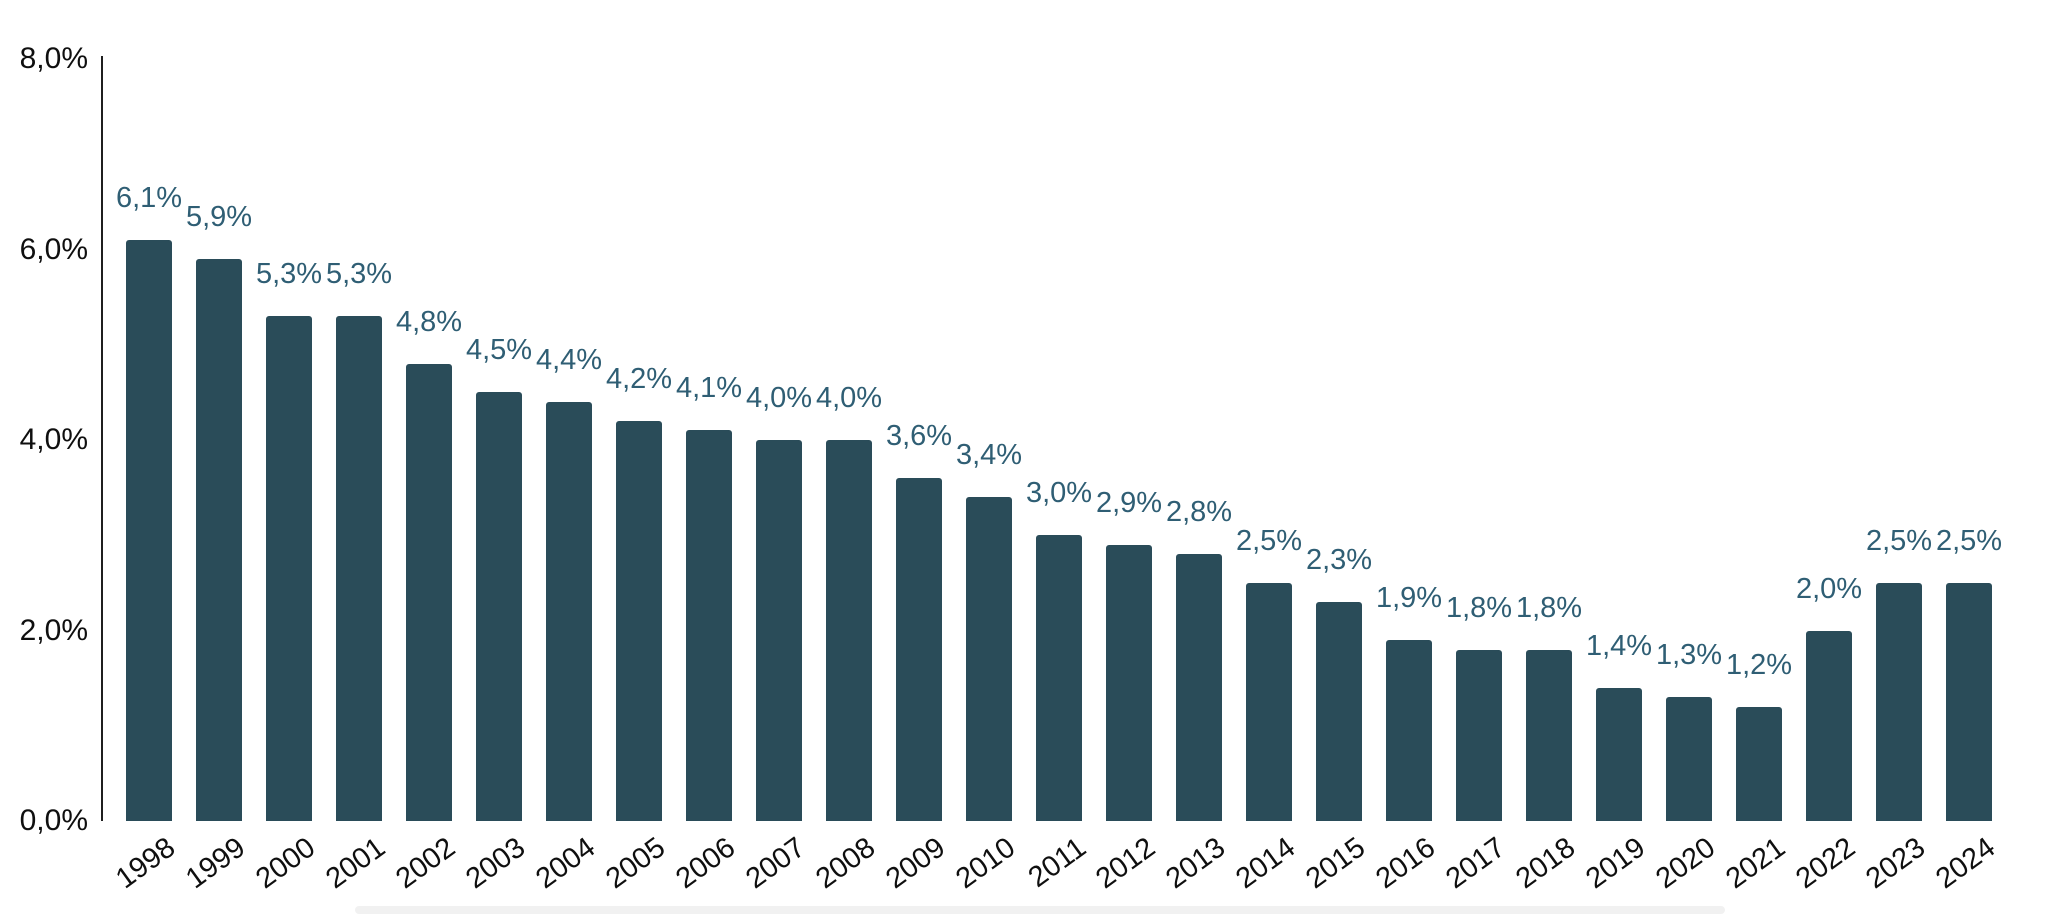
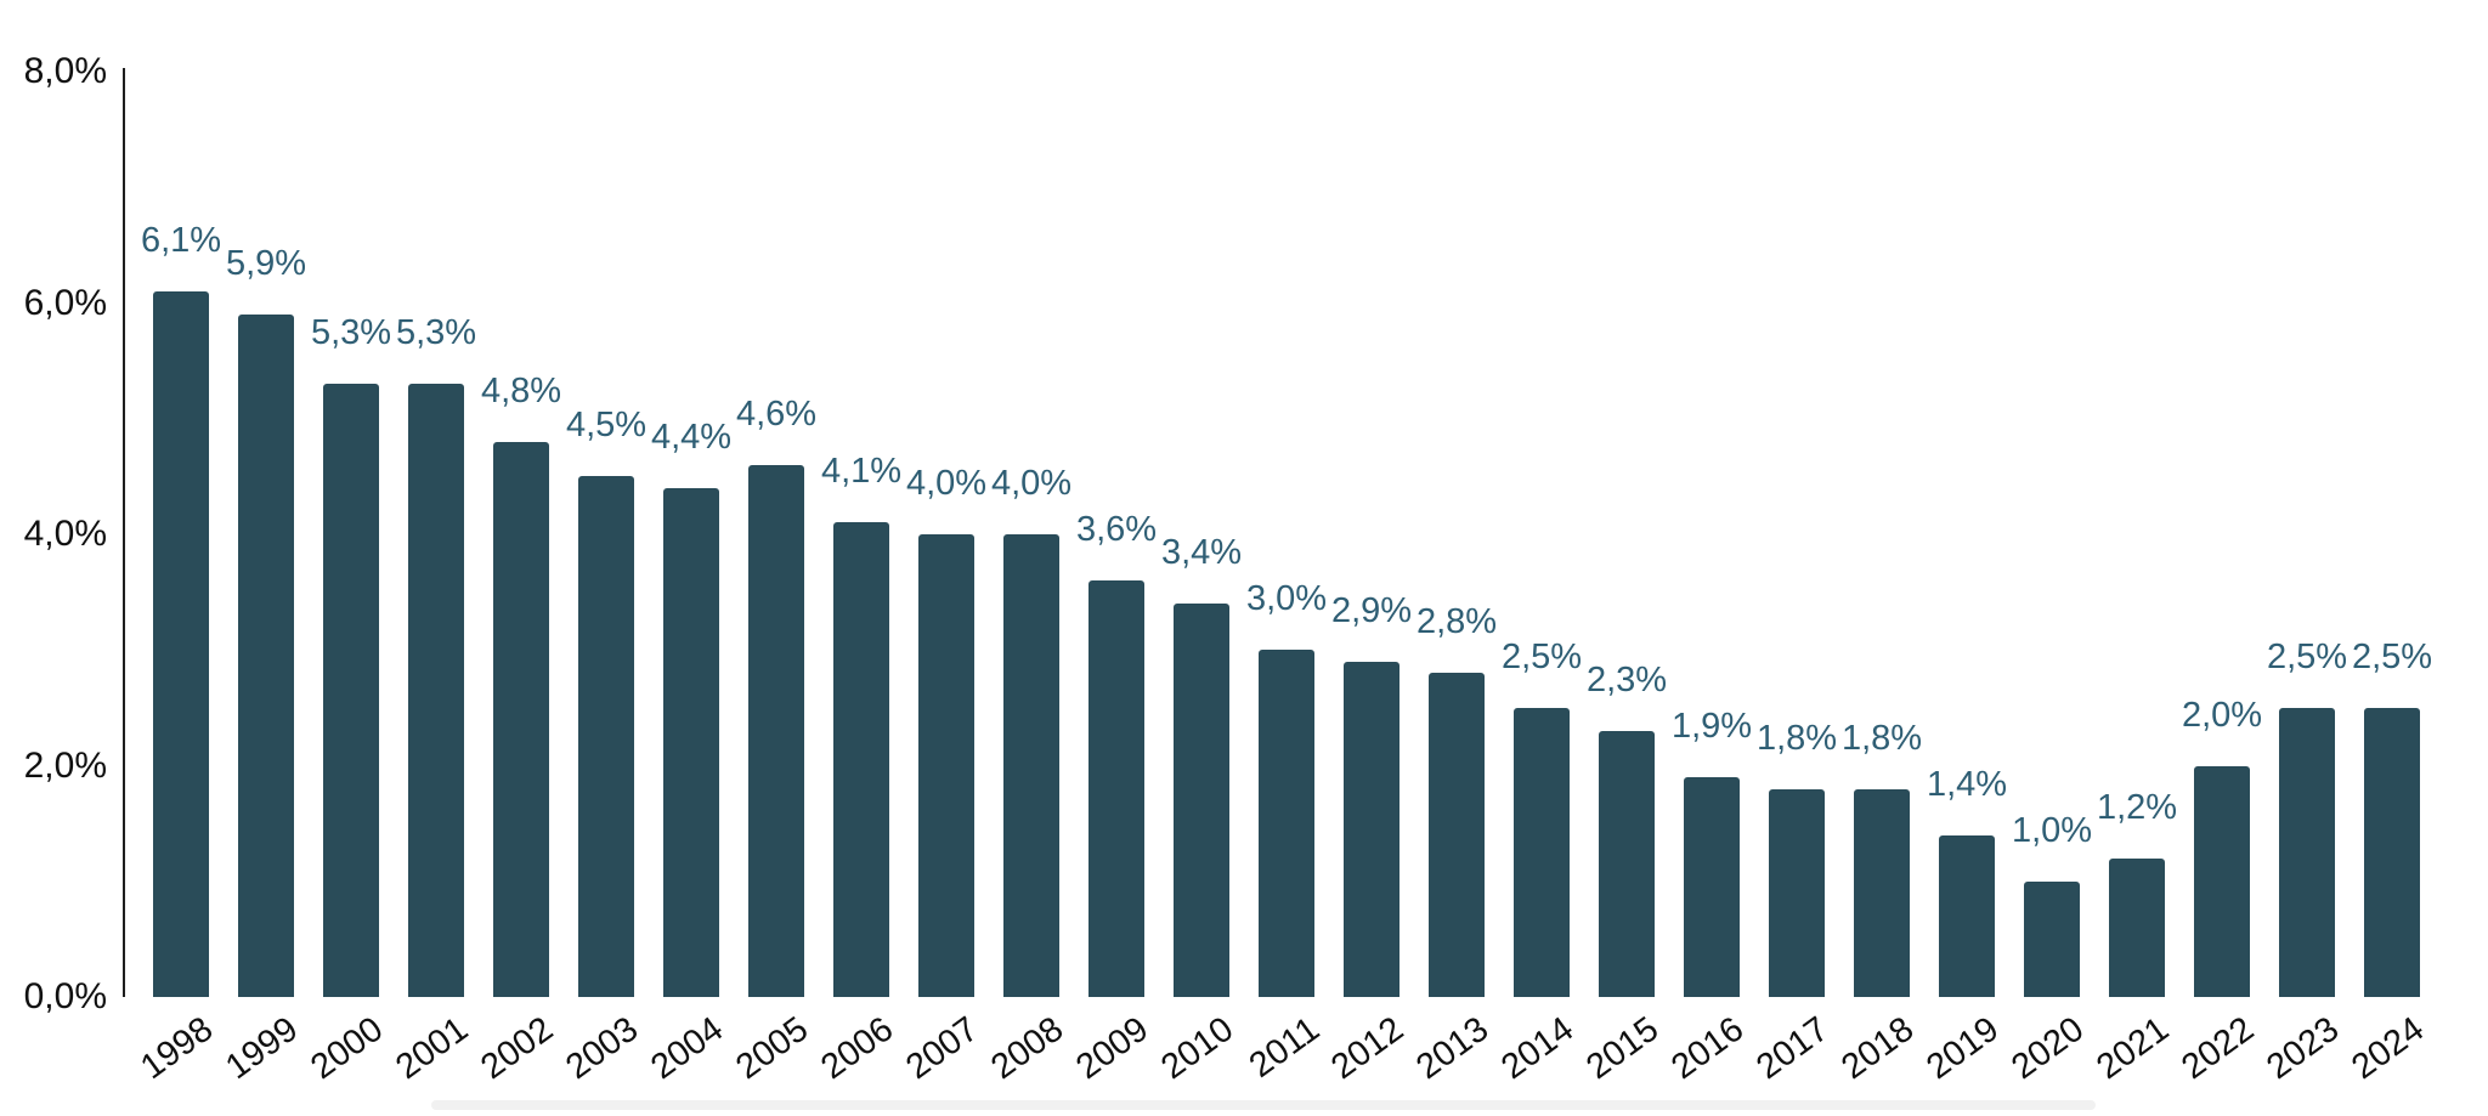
2005: 4,2% -> 4,6%
2020: 1,3% -> 1,0%
